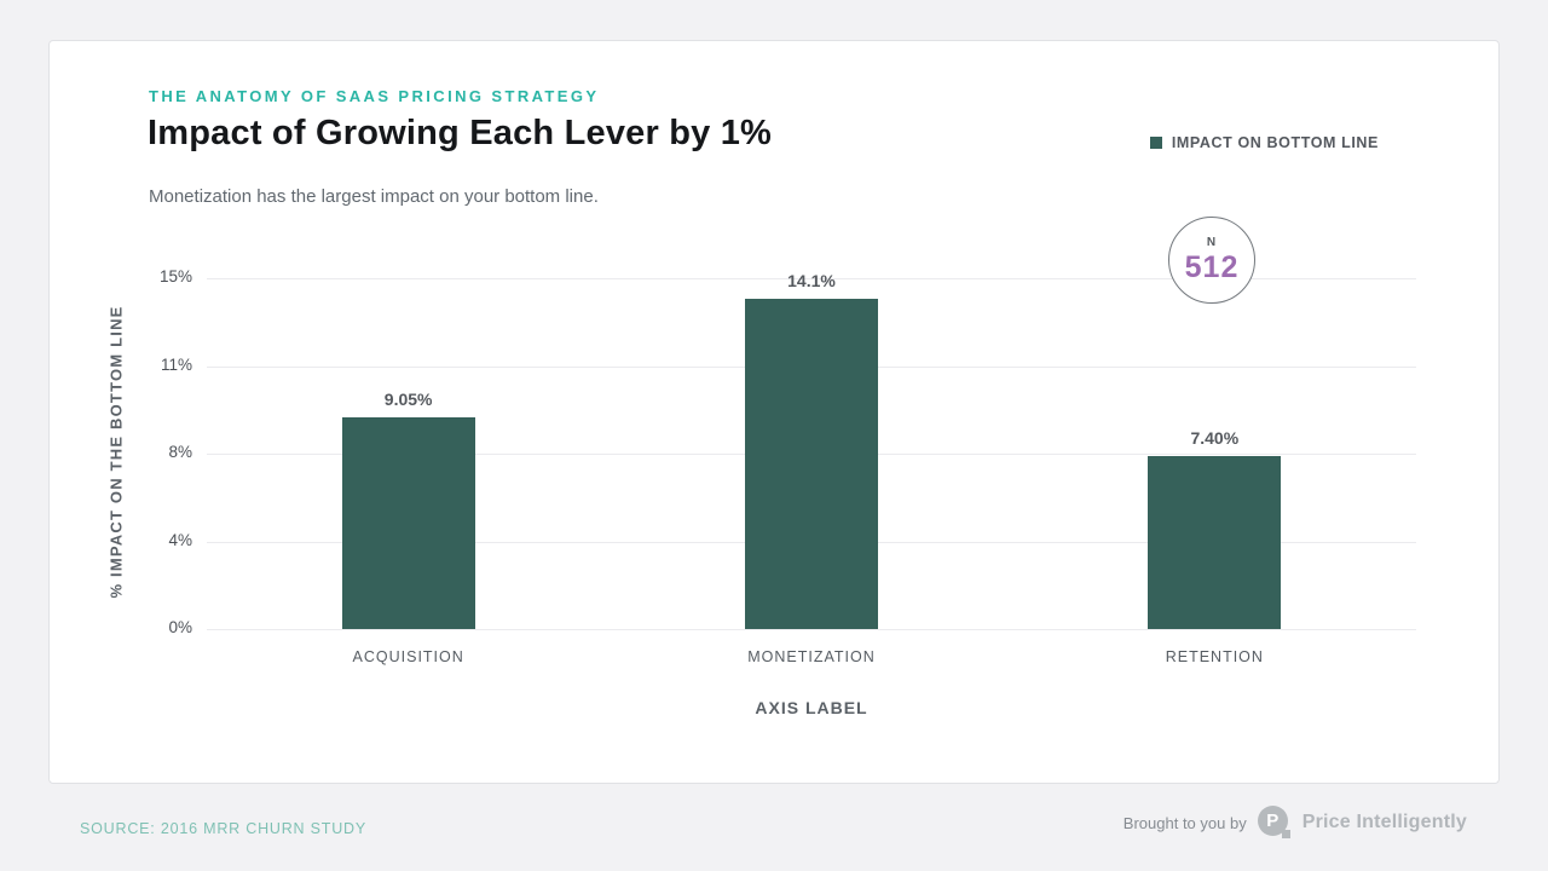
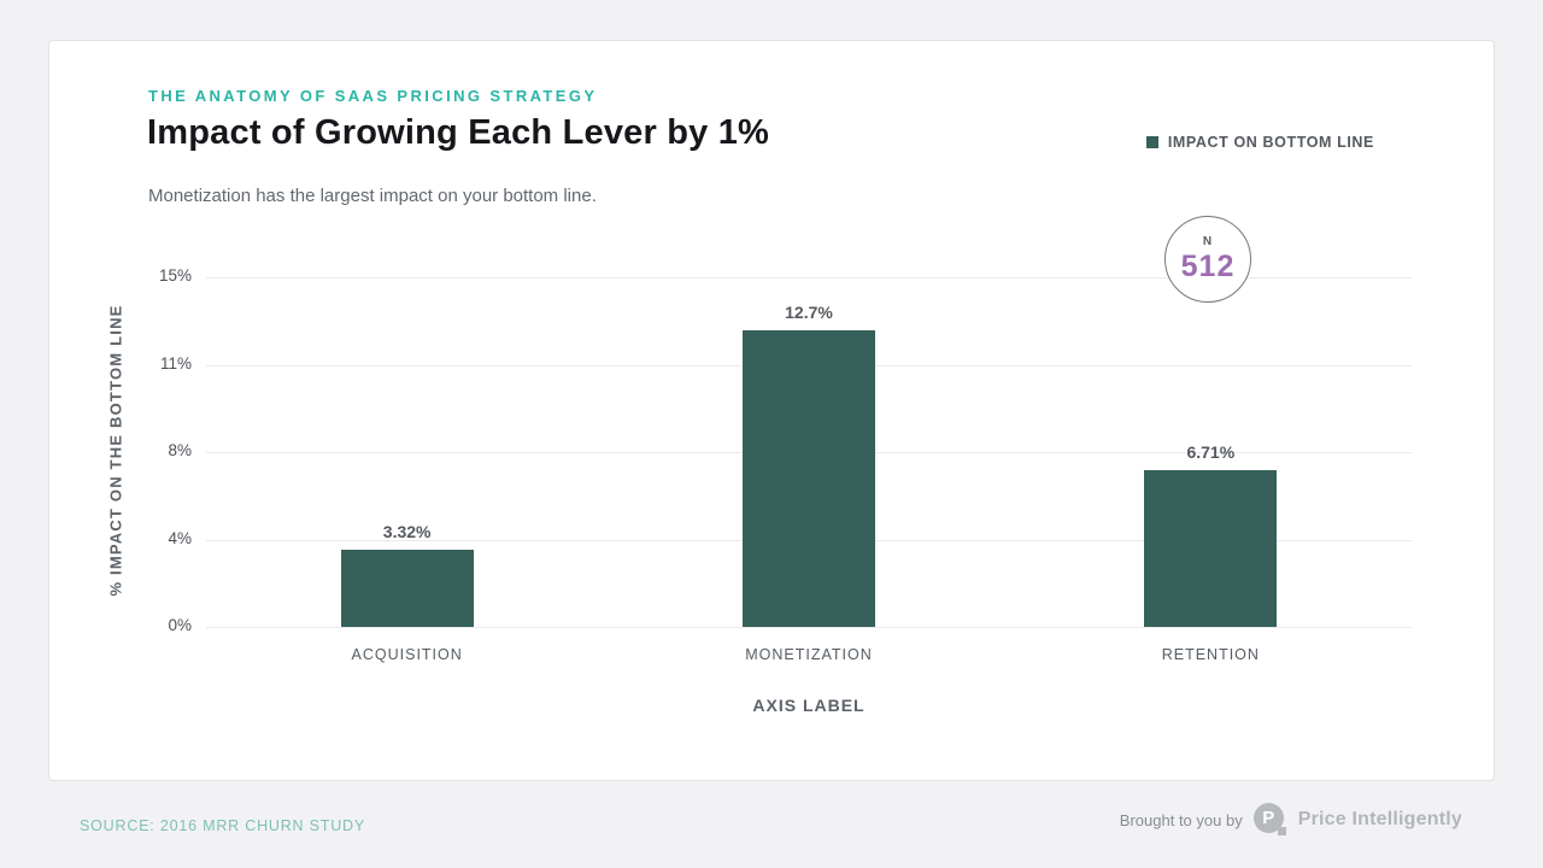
ACQUISITION: 9.05% -> 3.32%
MONETIZATION: 14.1% -> 12.7%
RETENTION: 7.40% -> 6.71%
